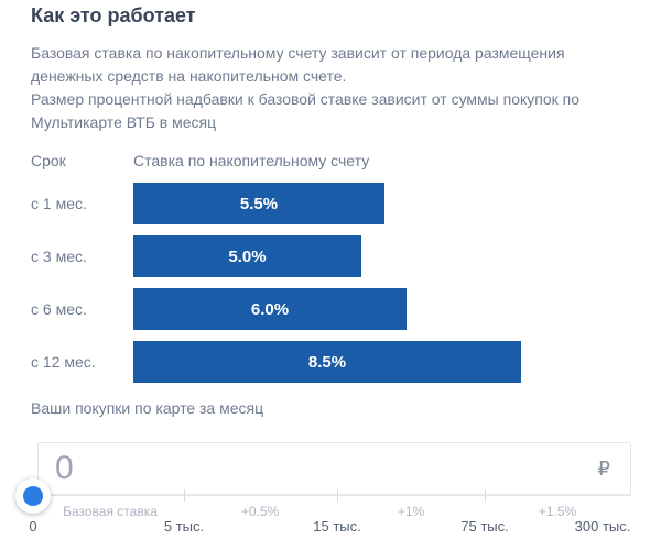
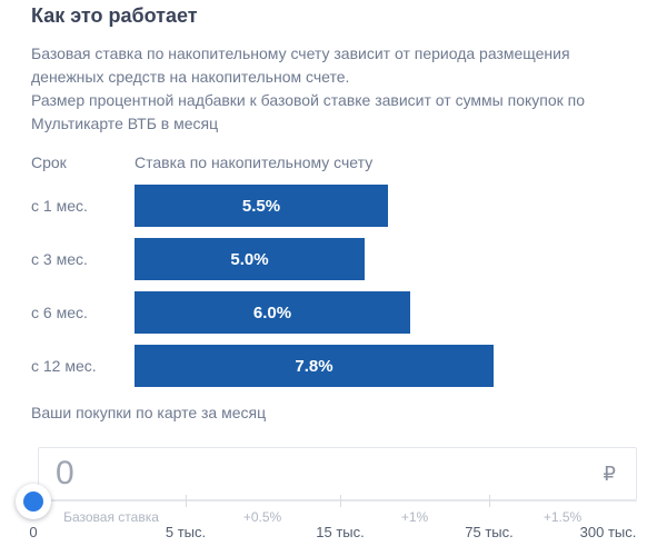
с 12 мес.: 8.5% -> 7.8%
